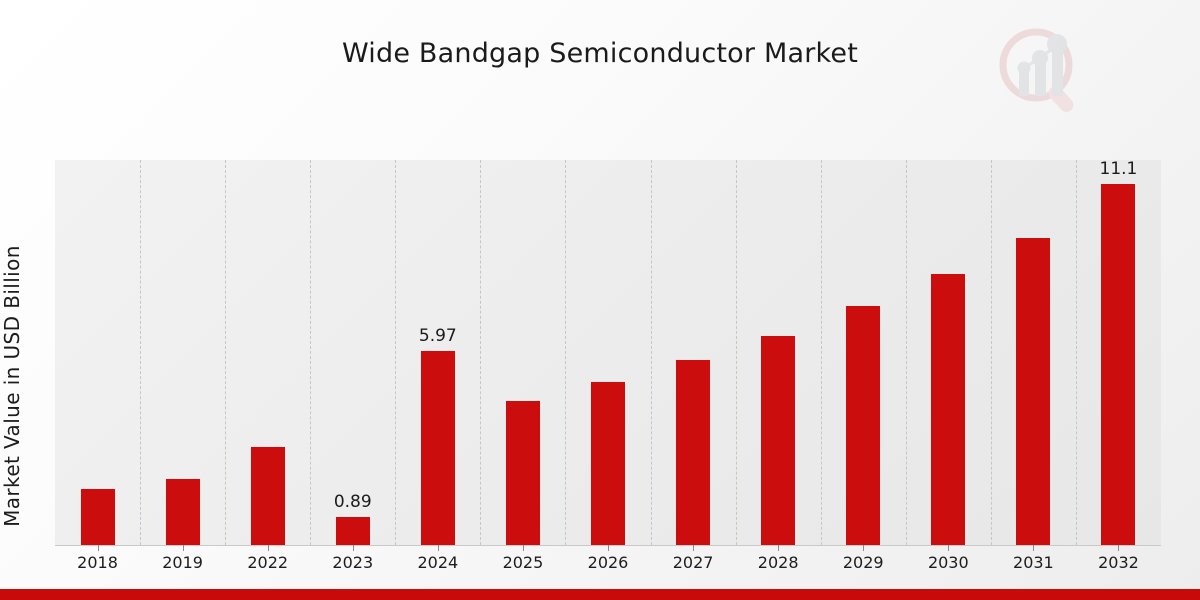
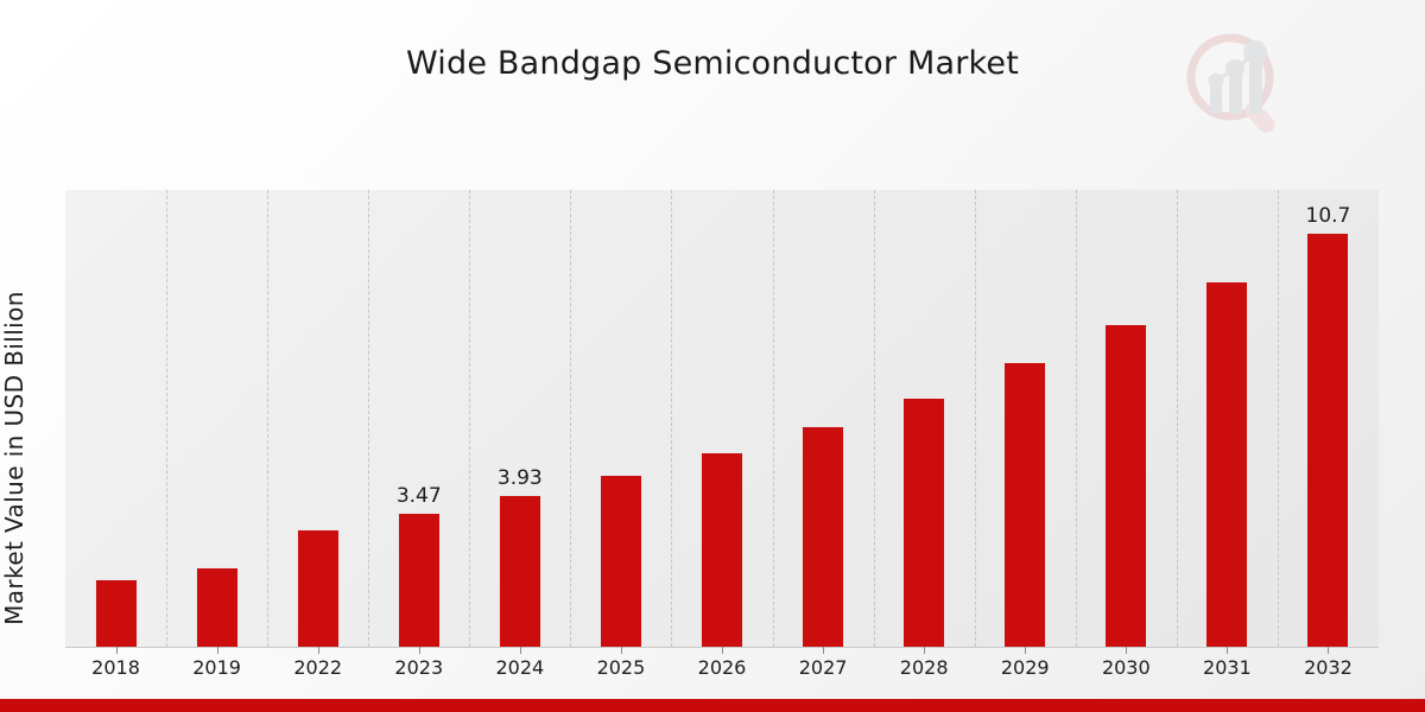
2023: 0.89 -> 3.47
2024: 5.97 -> 3.93
2032: 11.1 -> 10.7
